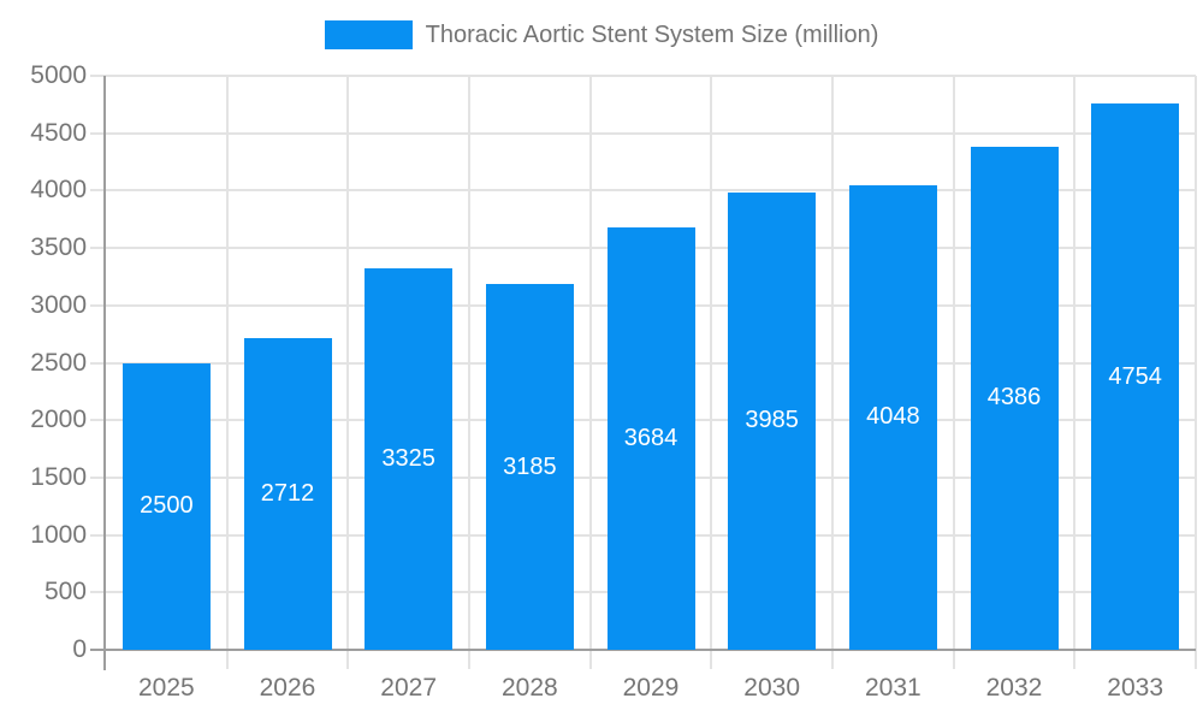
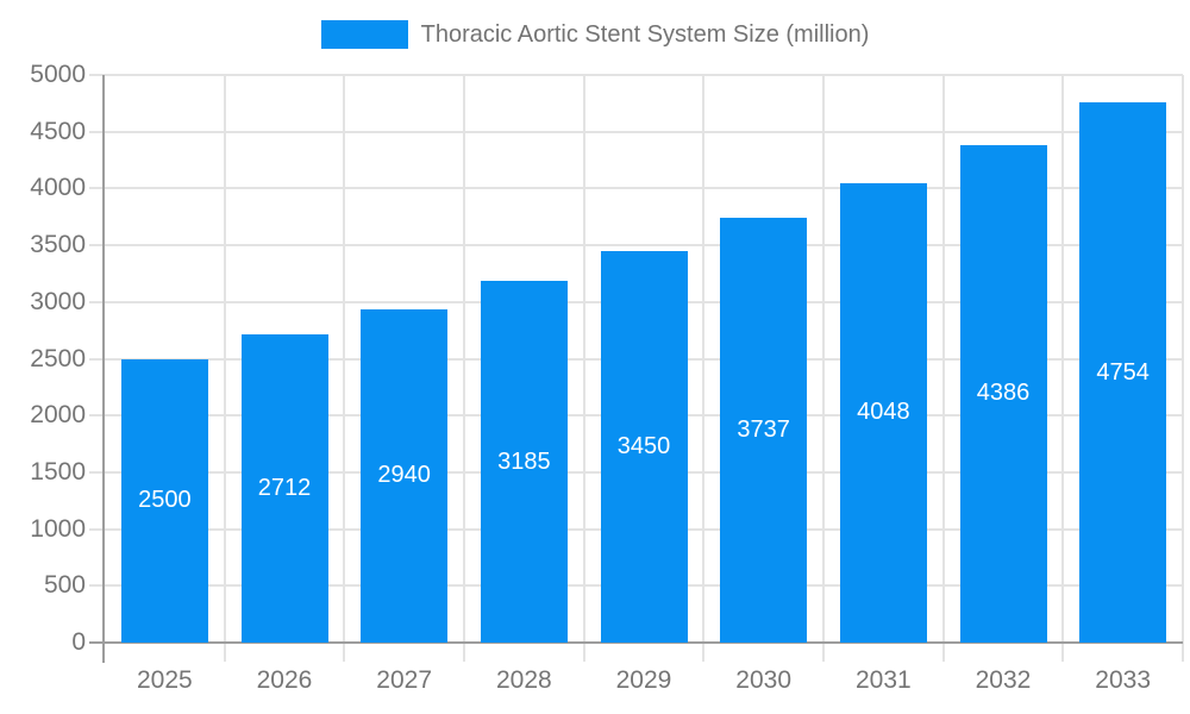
2027: 3325 -> 2940
2029: 3684 -> 3450
2030: 3985 -> 3737
